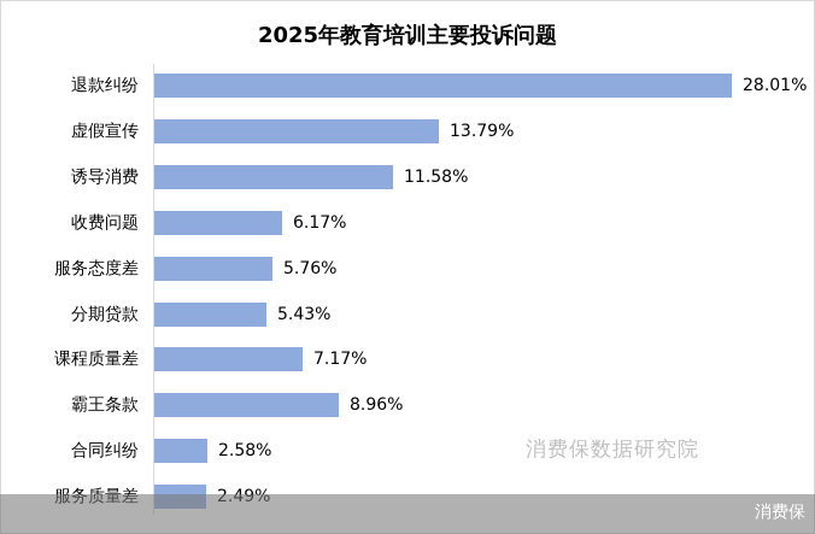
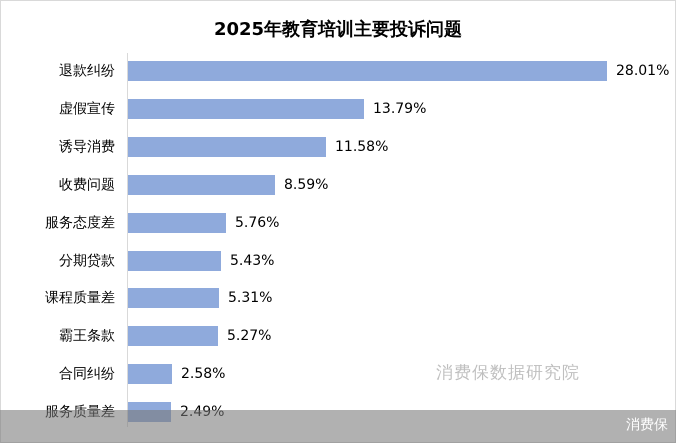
收费问题: 6.17% -> 8.59%
课程质量差: 7.17% -> 5.31%
霸王条款: 8.96% -> 5.27%
